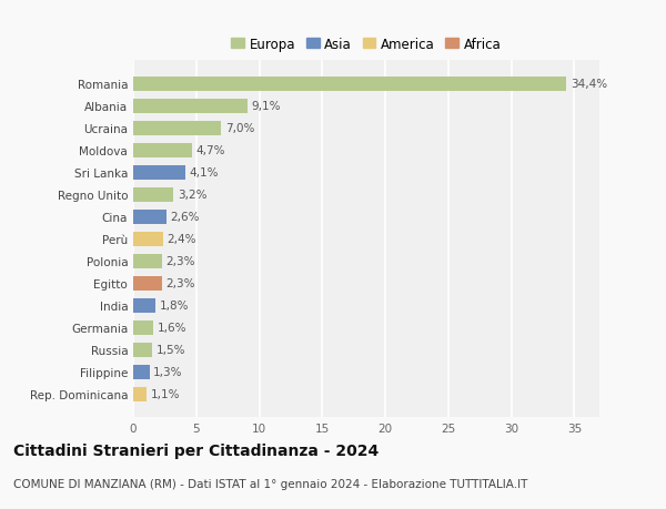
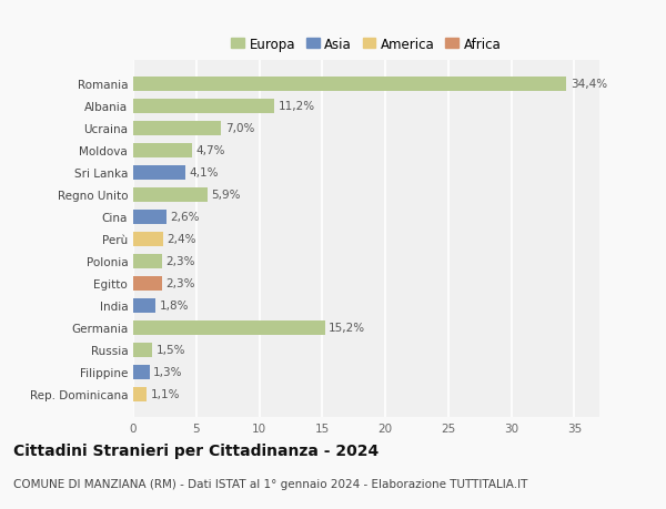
Albania: 9,1% -> 11,2%
Regno Unito: 3,2% -> 5,9%
Germania: 1,6% -> 15,2%
